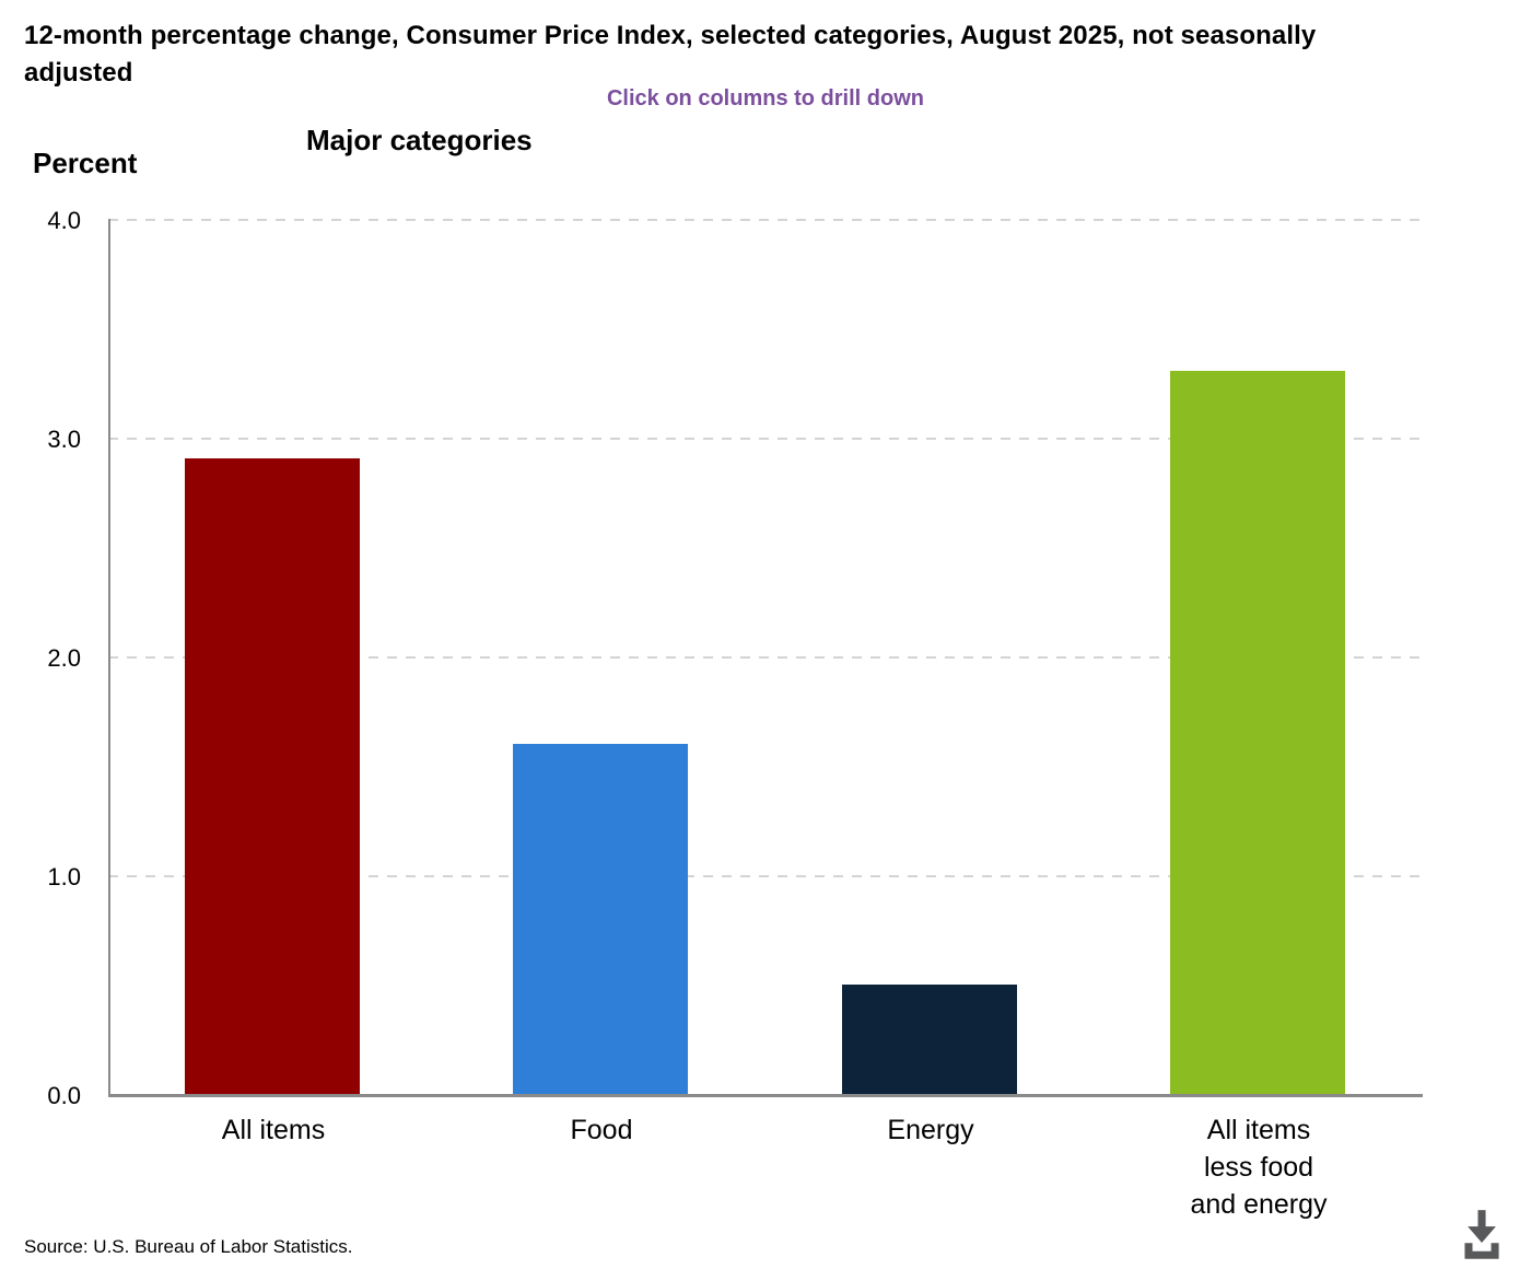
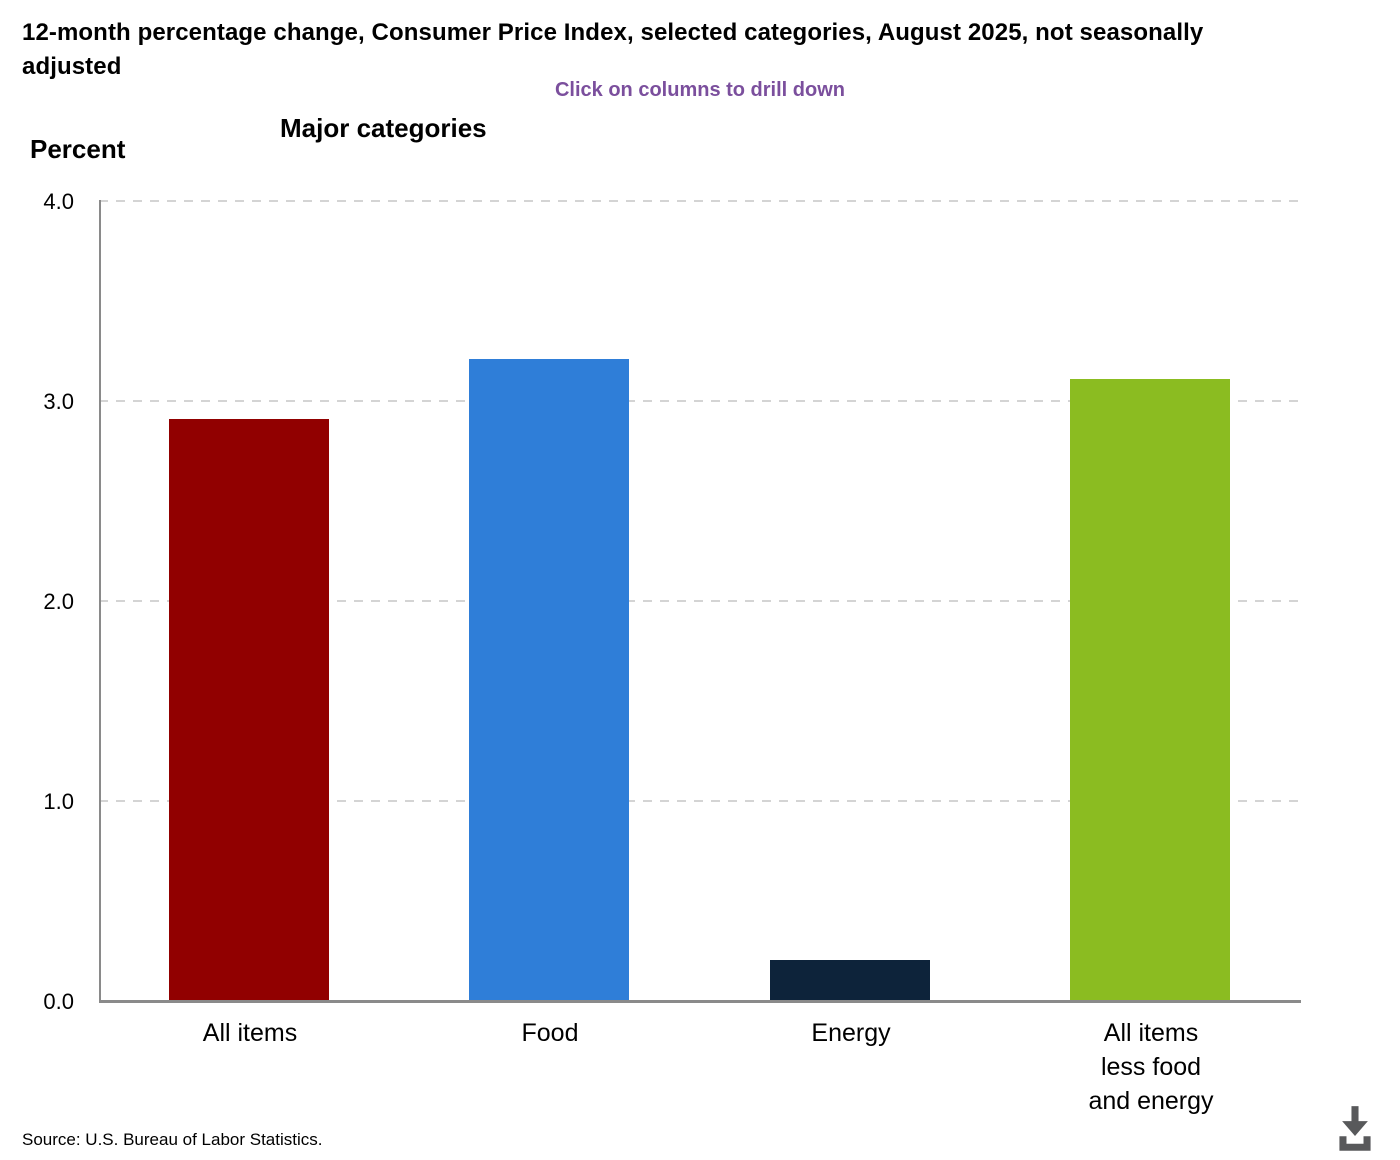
Food: 1.6 -> 3.2
Energy: 0.5 -> 0.2
All items less food and energy: 3.3 -> 3.1
